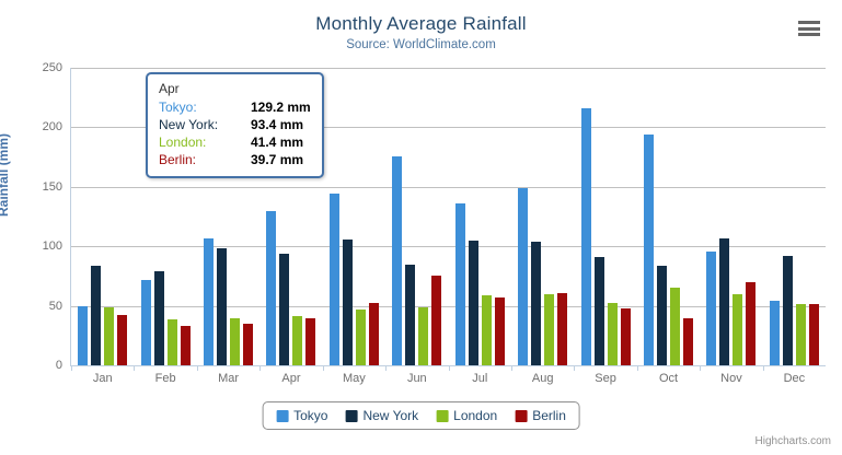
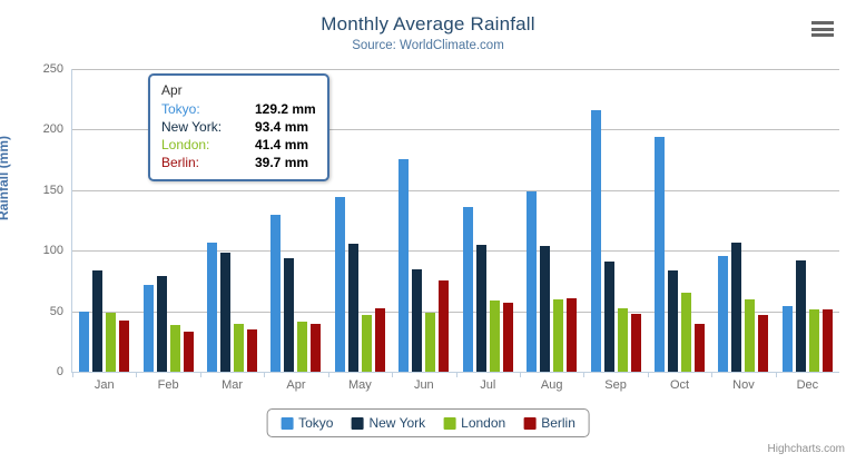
Berlin/Nov: 70 -> 47
